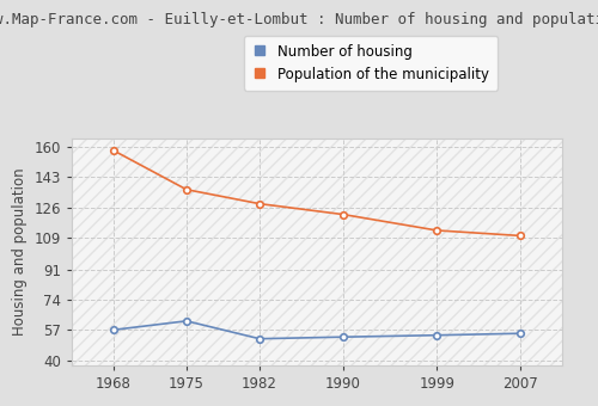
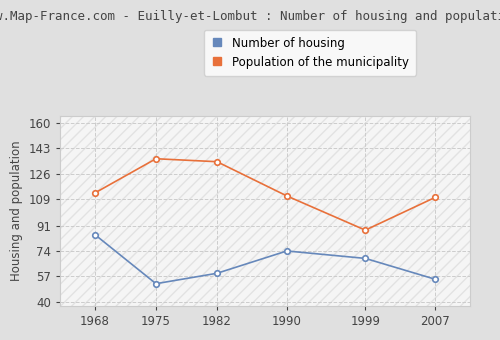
Number of housing/1968: 57 -> 85
Population of the municipality/1968: 158 -> 113
Number of housing/1975: 62 -> 52
Number of housing/1982: 52 -> 59
Population of the municipality/1982: 128 -> 134
Number of housing/1990: 53 -> 74
Population of the municipality/1990: 122 -> 111
Number of housing/1999: 54 -> 69
Population of the municipality/1999: 113 -> 88
